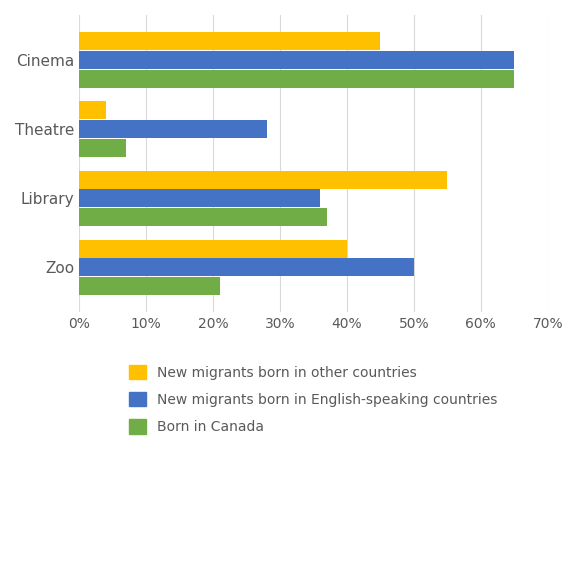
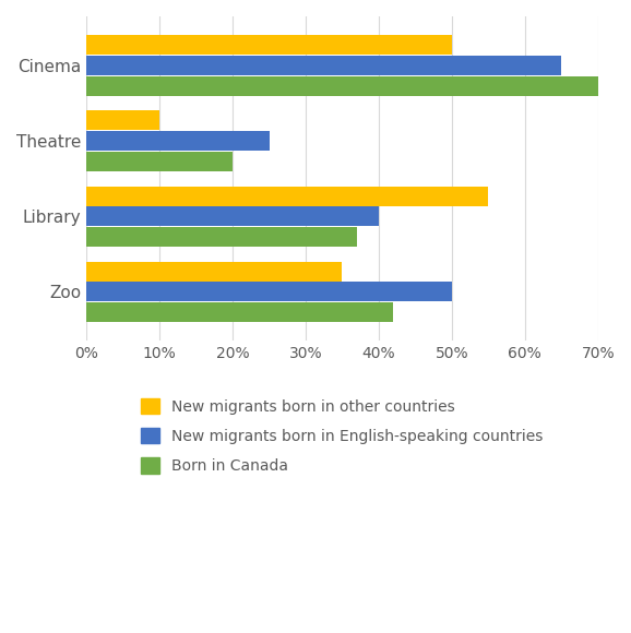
New migrants born in other countries/Cinema: 45% -> 50%
Born in Canada/Cinema: 65% -> 70%
New migrants born in other countries/Theatre: 4% -> 10%
New migrants born in English-speaking countries/Theatre: 28% -> 25%
Born in Canada/Theatre: 7% -> 20%
New migrants born in English-speaking countries/Library: 36% -> 40%
New migrants born in other countries/Zoo: 40% -> 35%
Born in Canada/Zoo: 21% -> 42%
